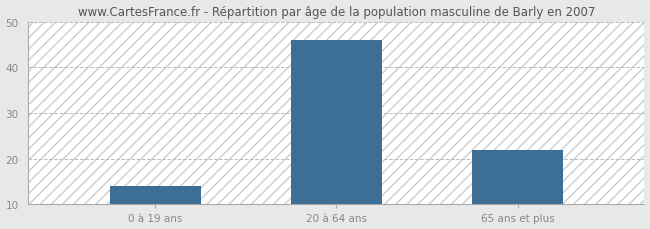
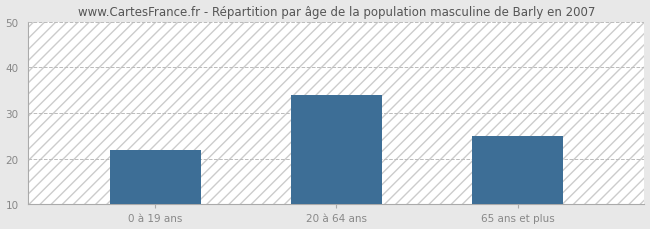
0 à 19 ans: 14 -> 22
20 à 64 ans: 46 -> 34
65 ans et plus: 22 -> 25
